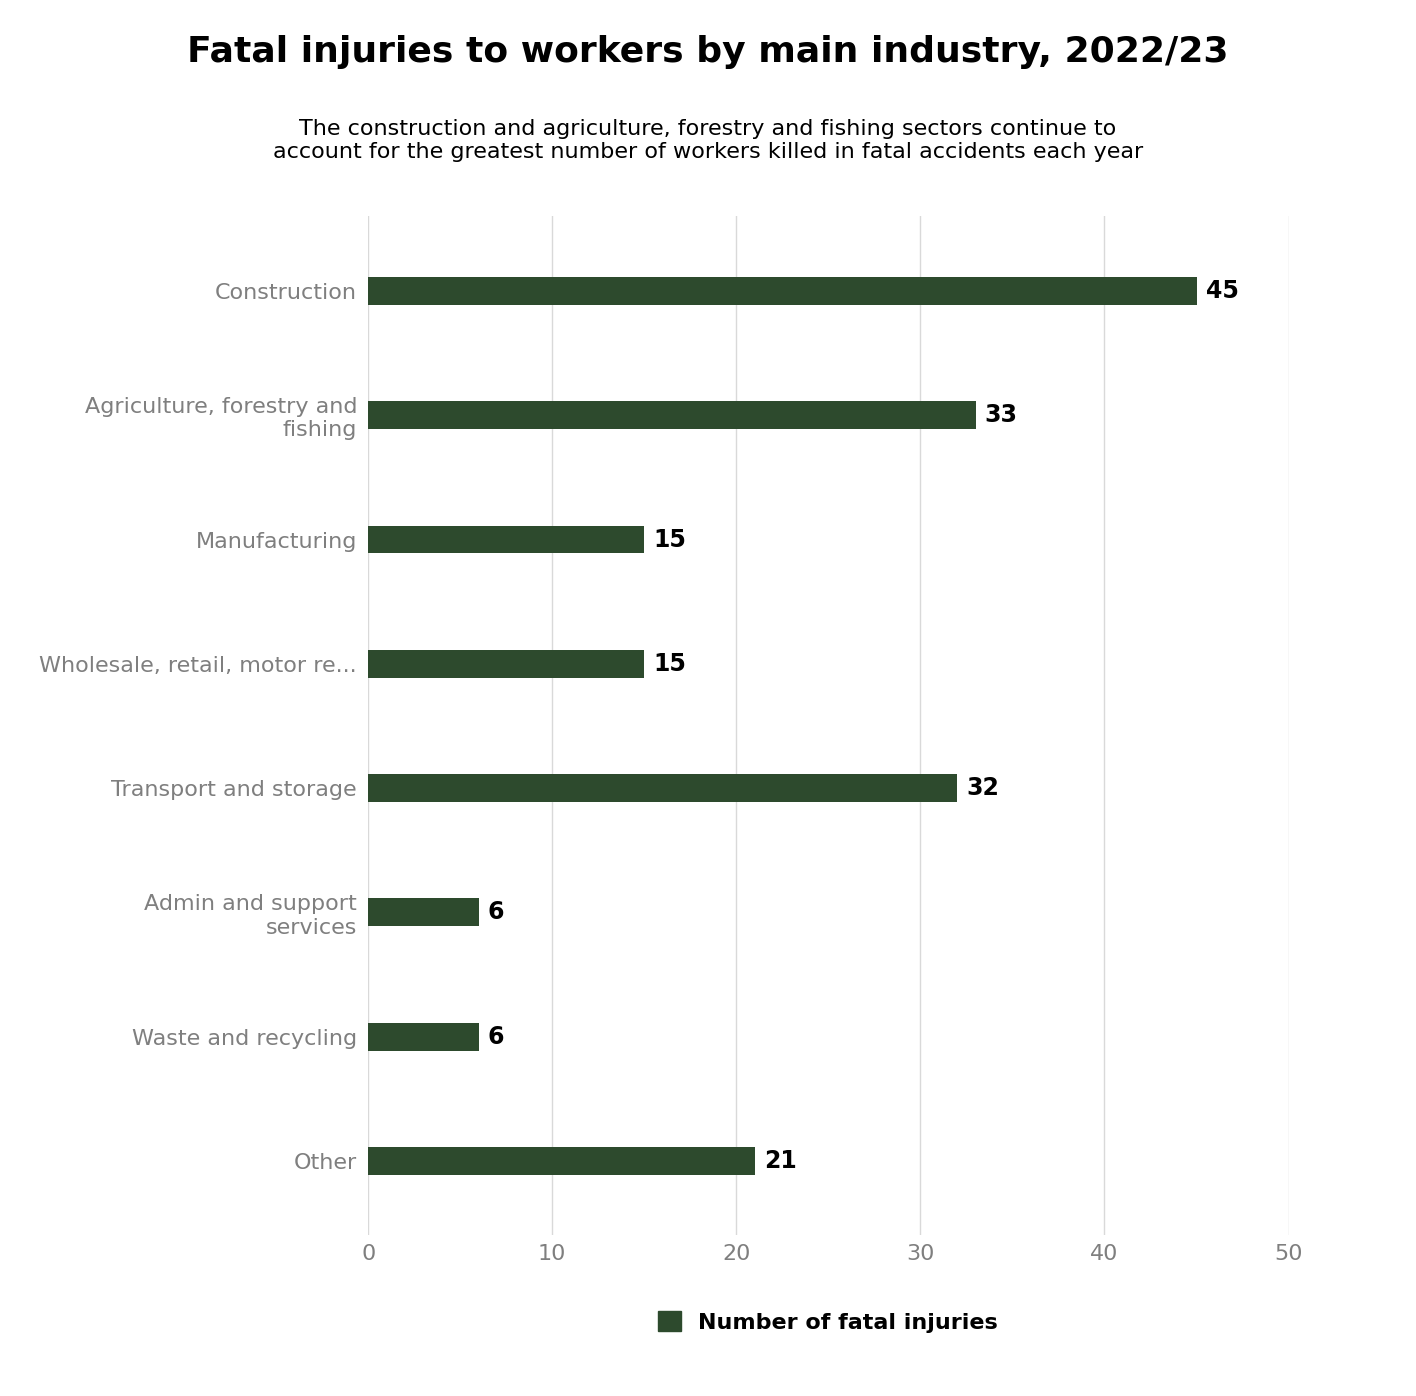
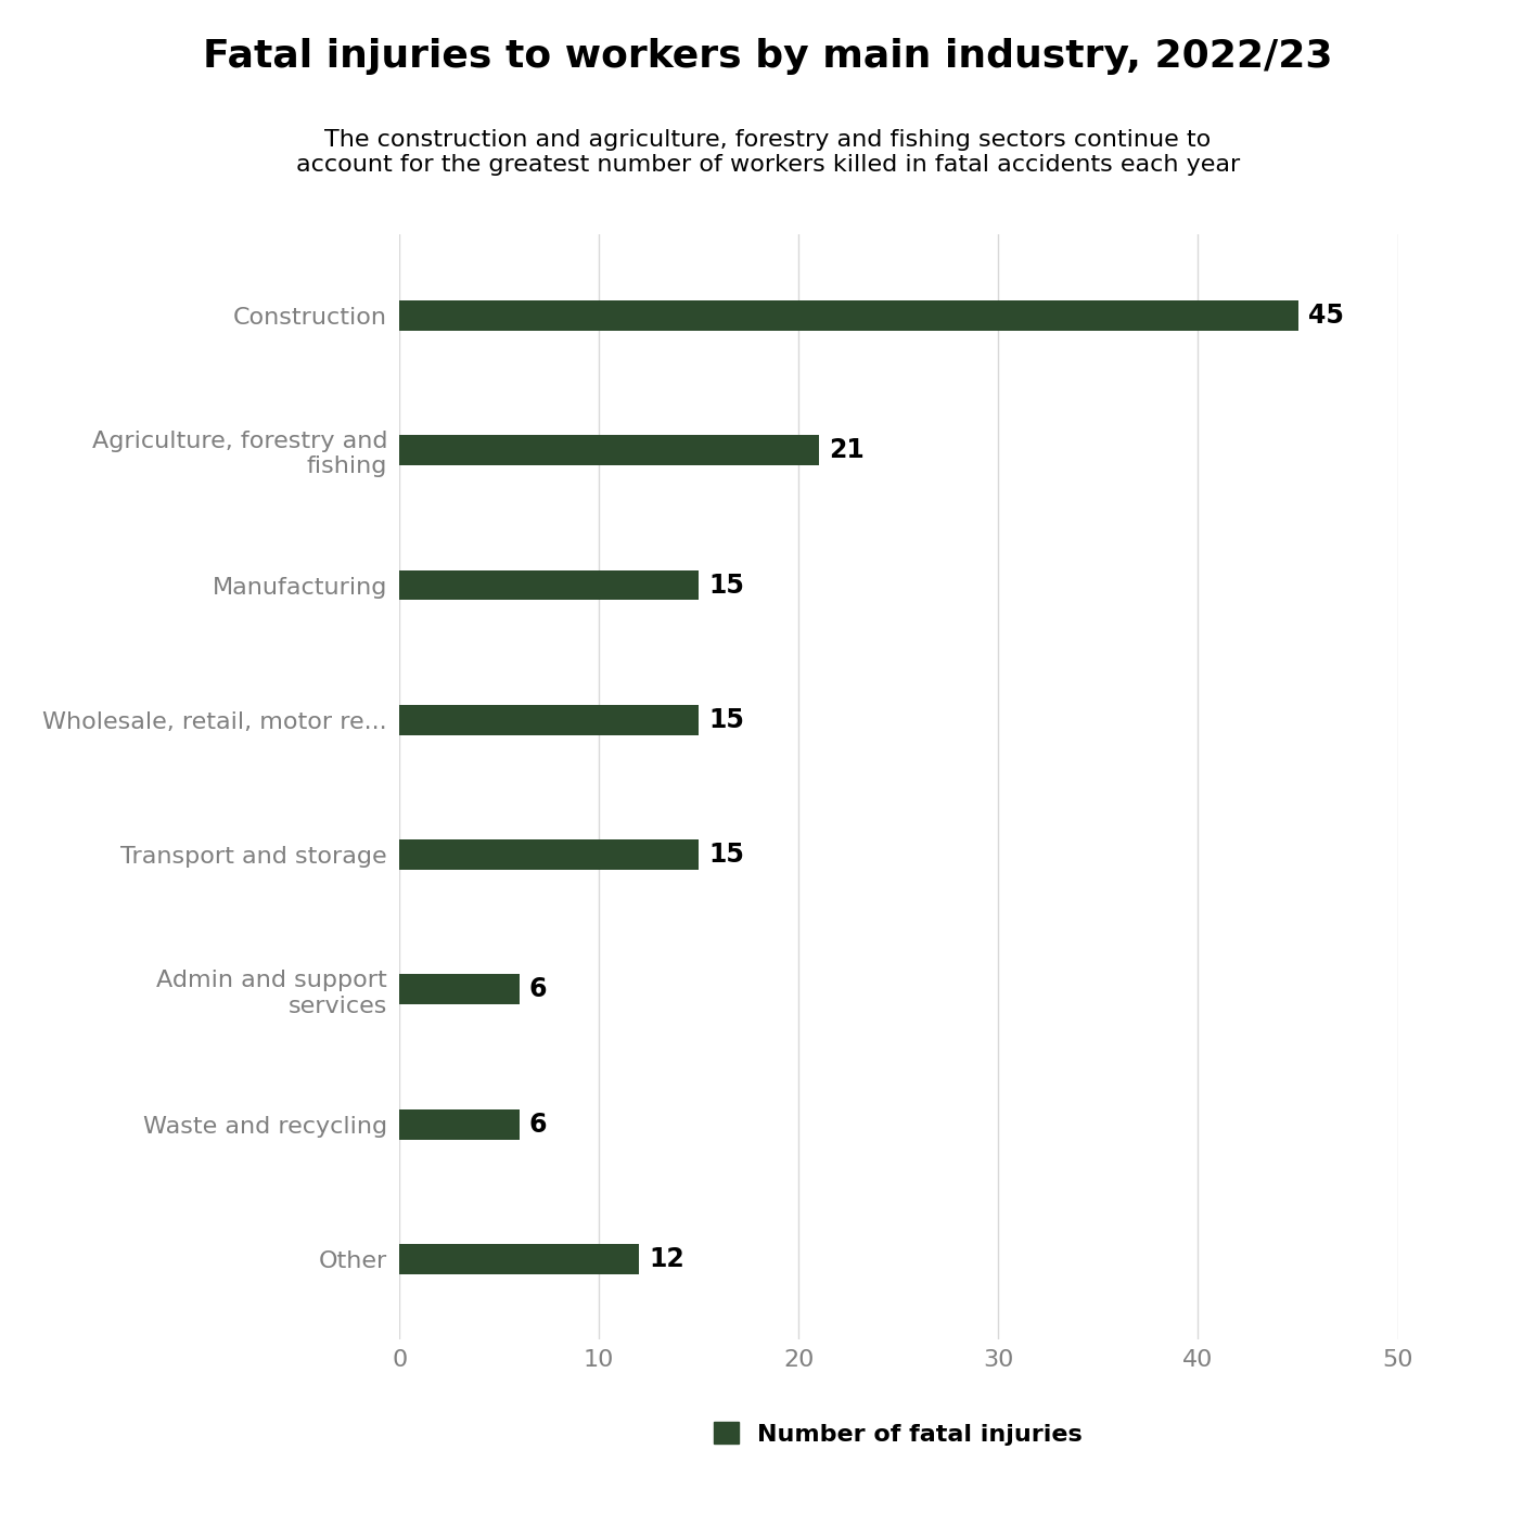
Agriculture, forestry and fishing: 33 -> 21
Transport and storage: 32 -> 15
Other: 21 -> 12
